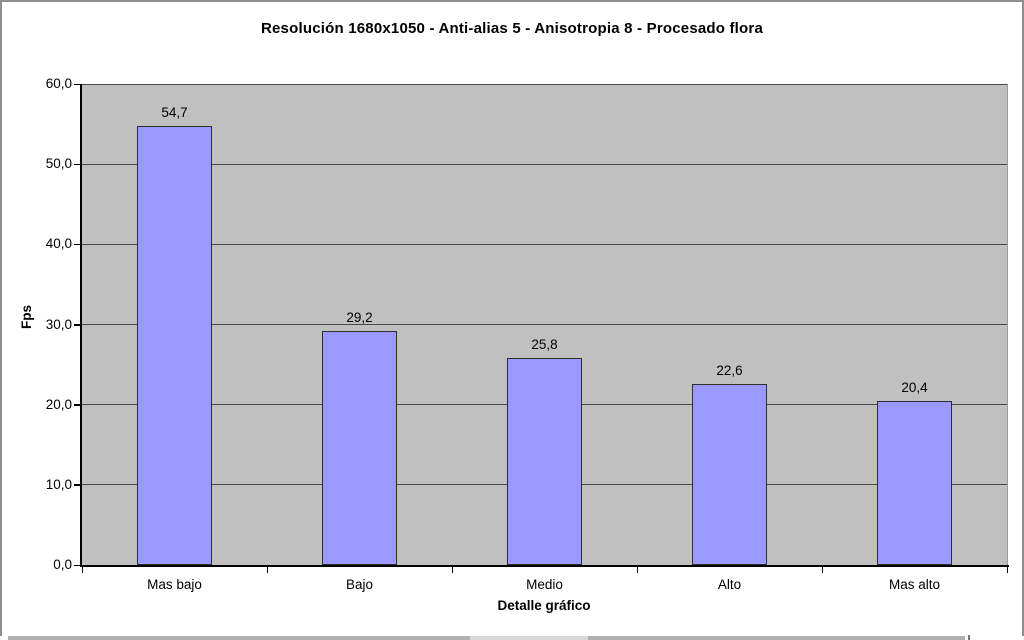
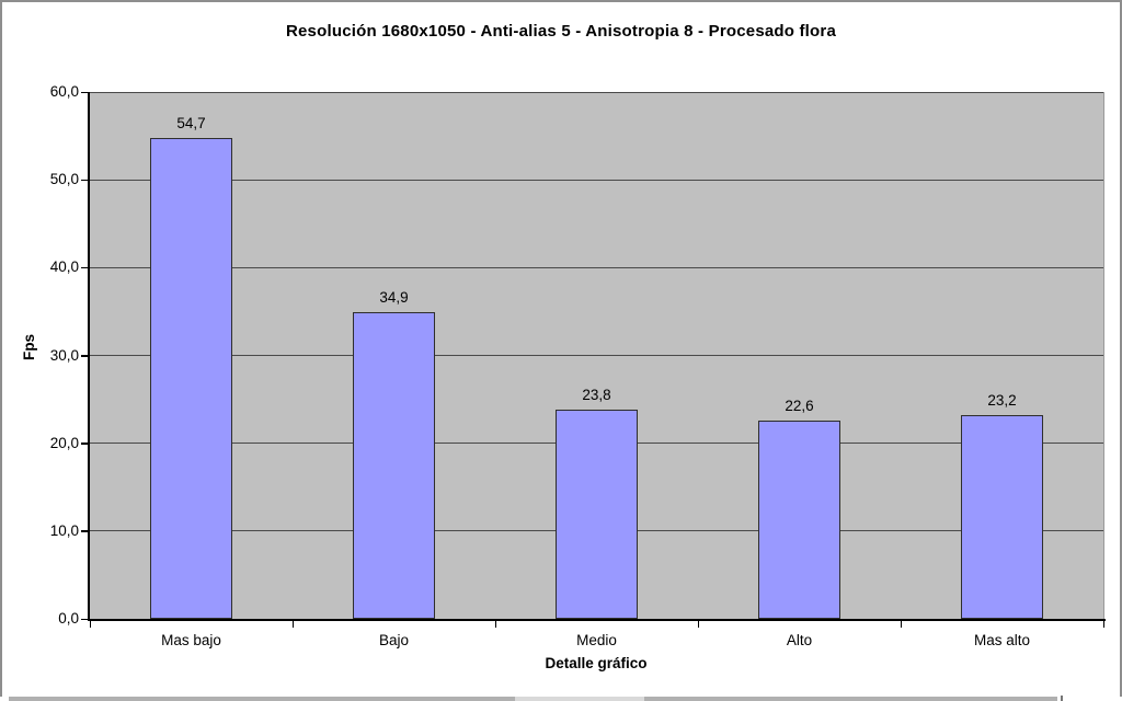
Bajo: 29,2 -> 34,9
Medio: 25,8 -> 23,8
Mas alto: 20,4 -> 23,2
